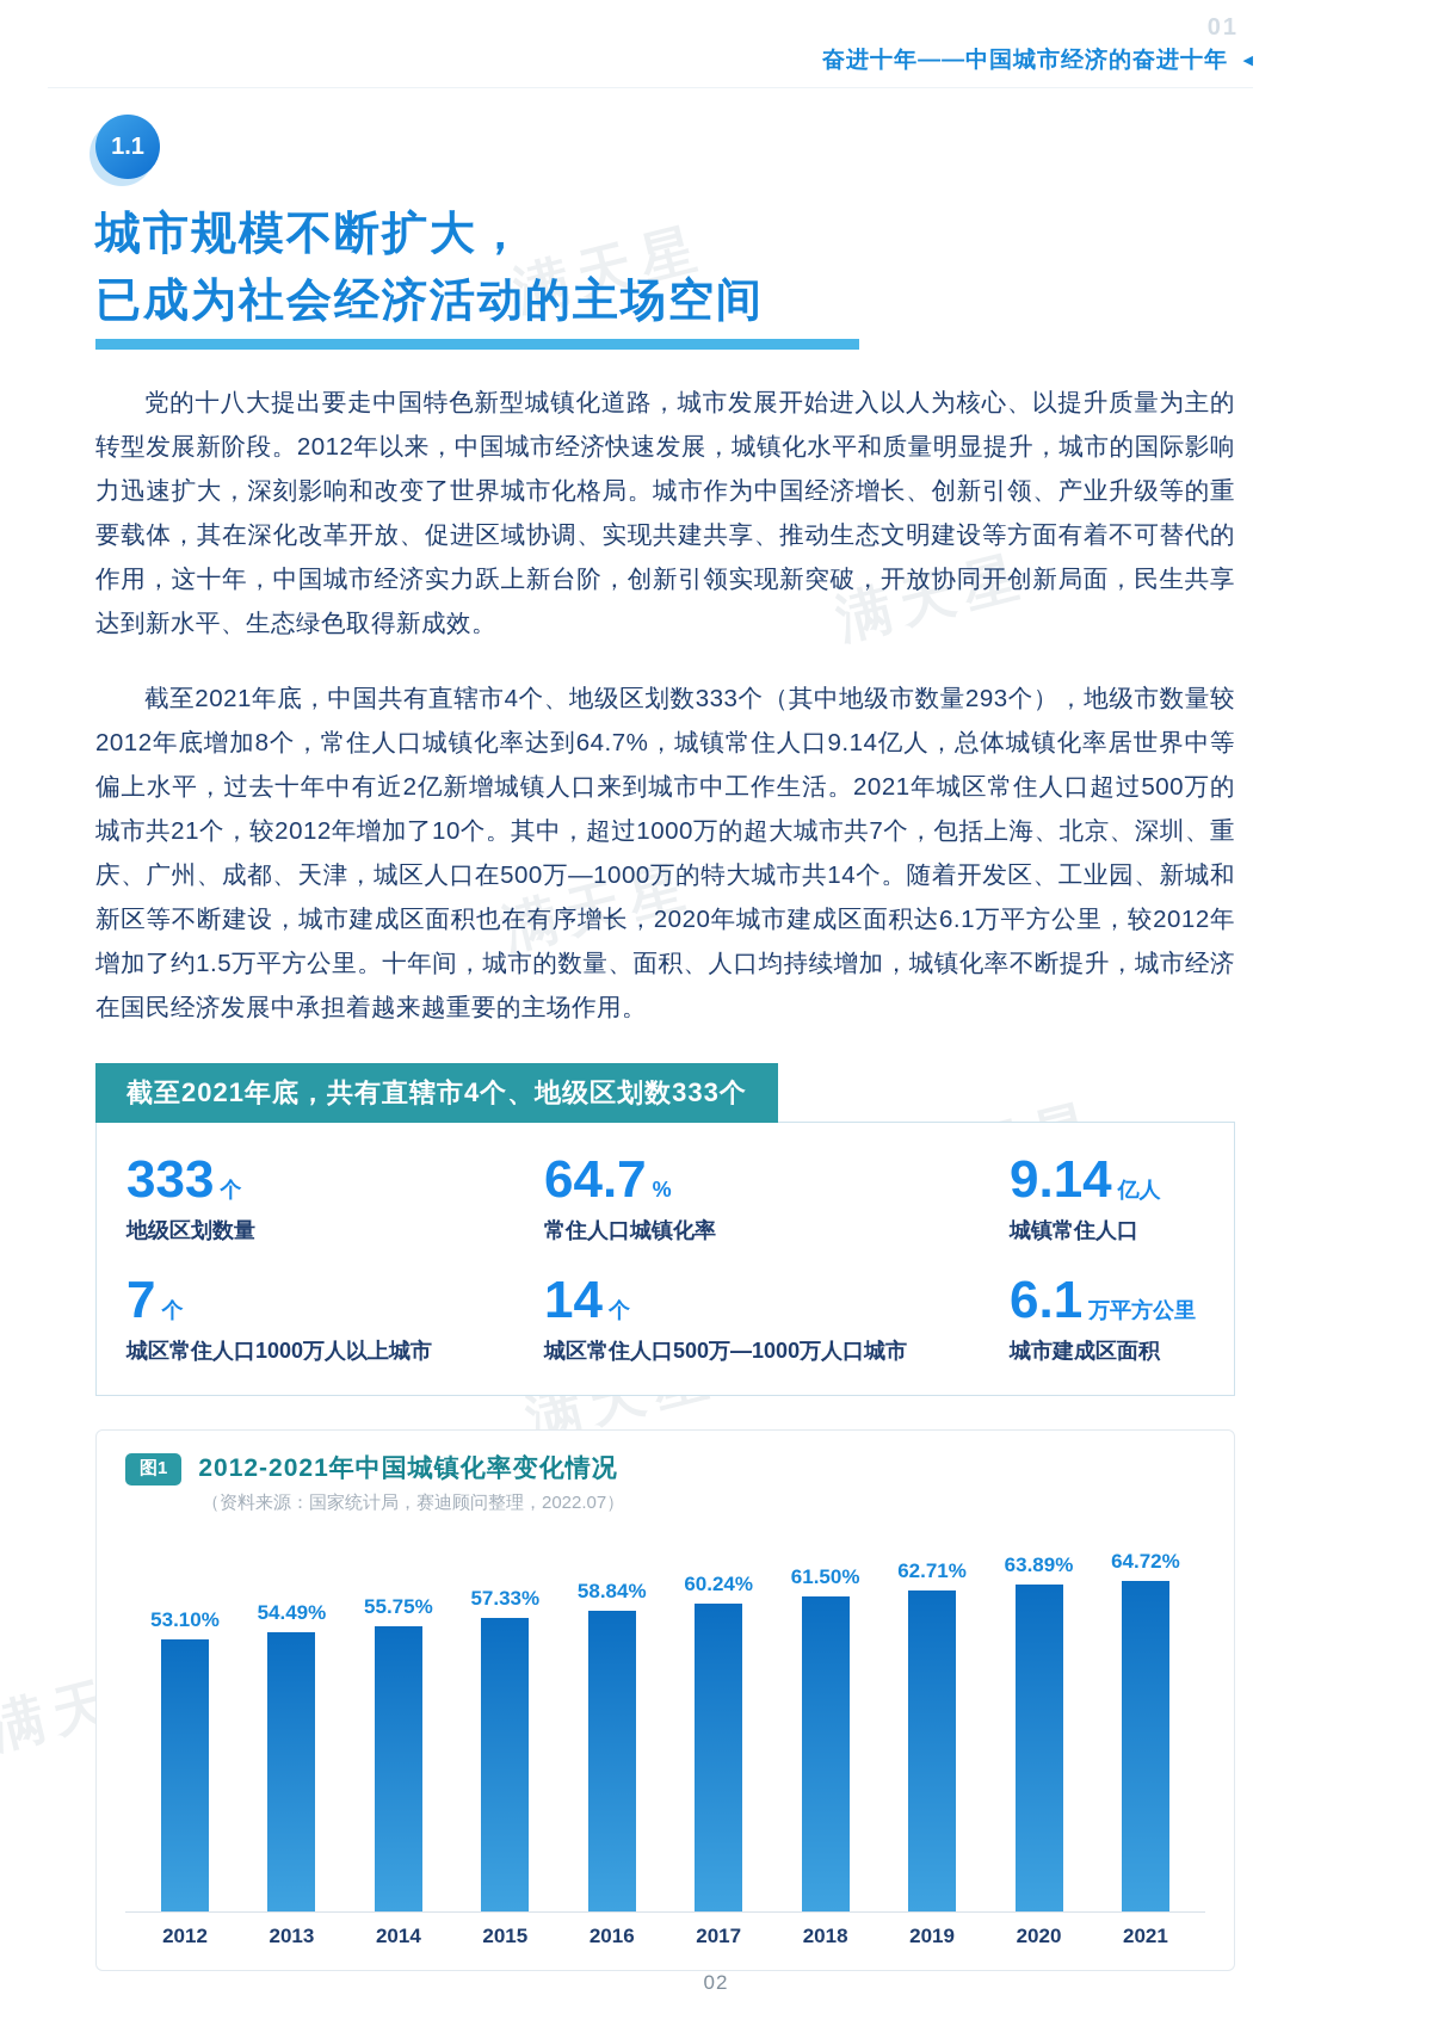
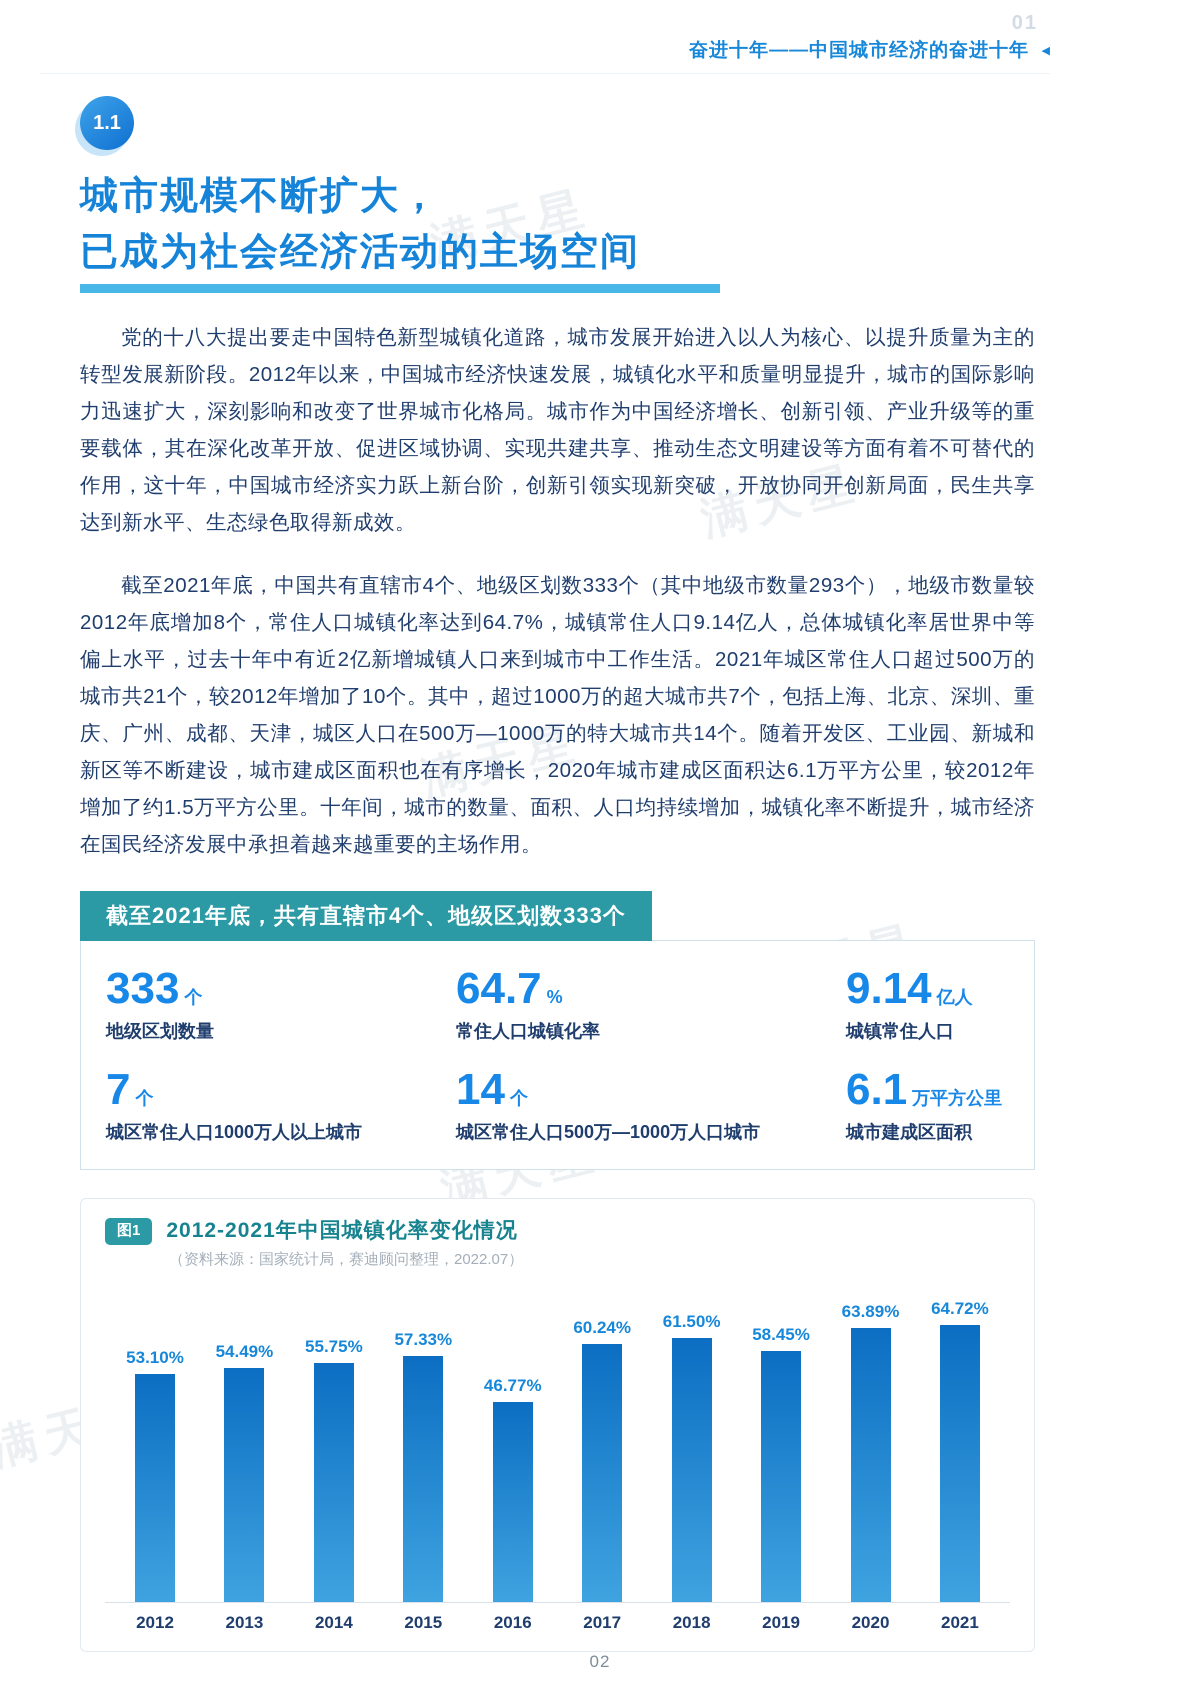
2016: 58.84% -> 46.77%
2019: 62.71% -> 58.45%
